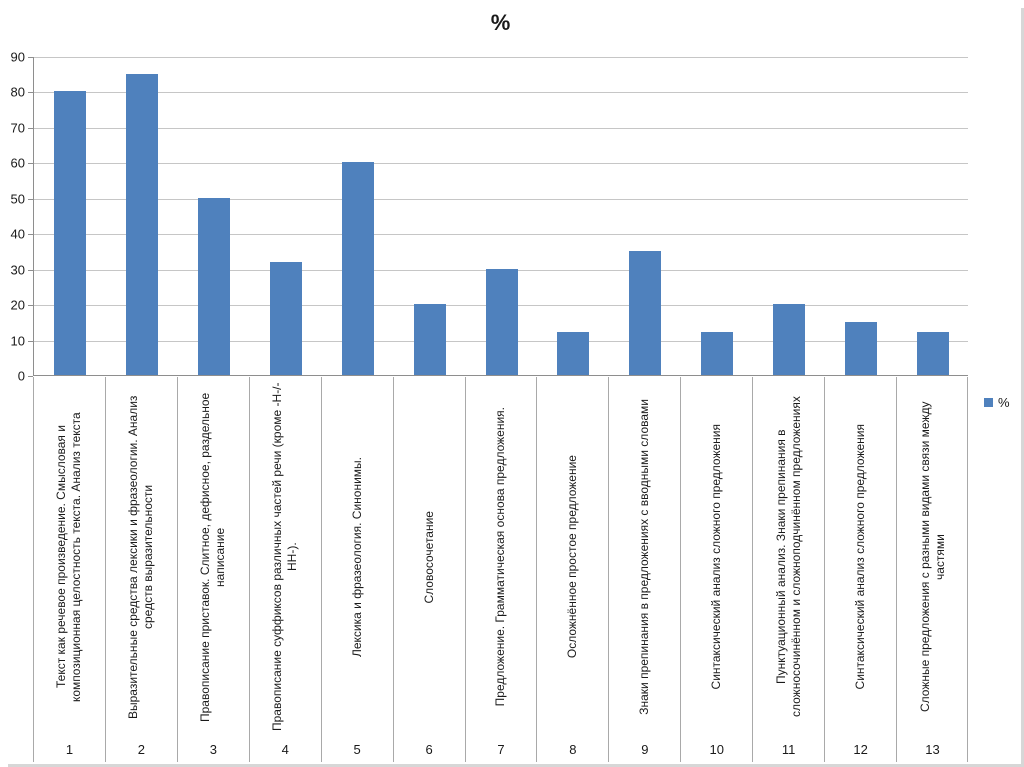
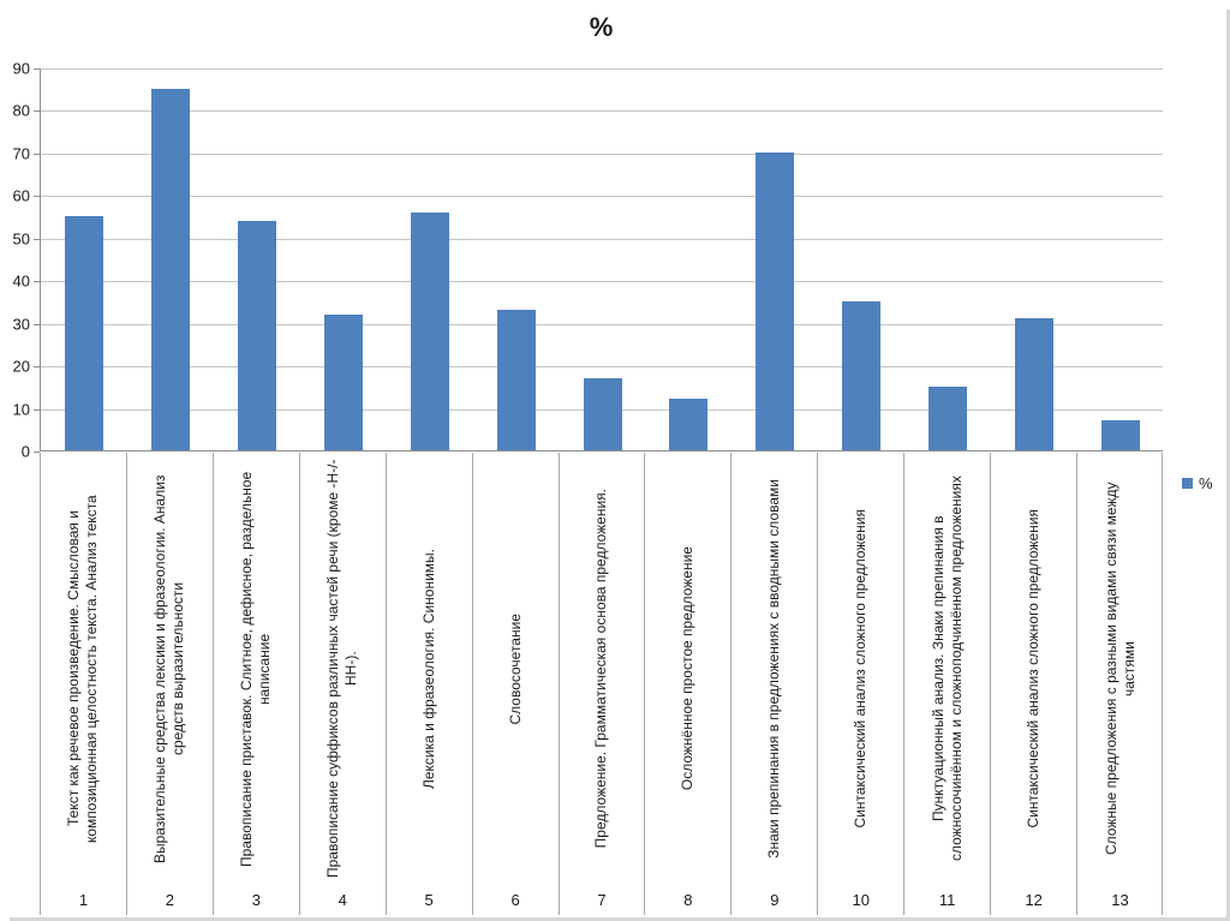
1: 80 -> 55
3: 50 -> 54
5: 60 -> 56
6: 20 -> 33
7: 30 -> 17
9: 35 -> 70
10: 12 -> 35
11: 20 -> 15
12: 15 -> 31
13: 12 -> 7
